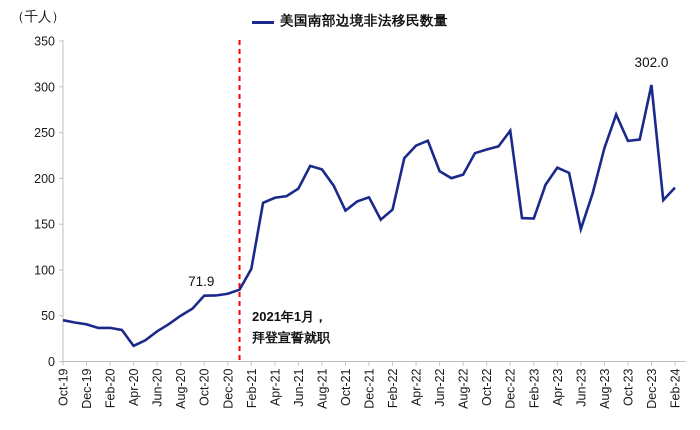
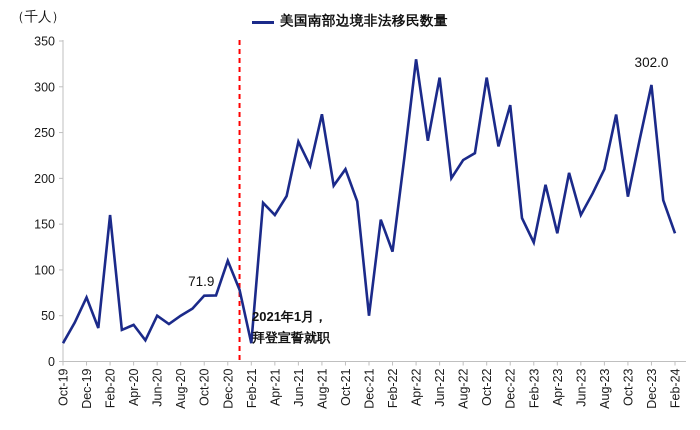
Oct-19: 50 -> 20
Dec-19: 40 -> 70
Feb-20: 40 -> 160
Apr-20: 20 -> 40
Jun-20: 30 -> 50
Dec-20: 70 -> 110
Feb-21: 100 -> 20
Apr-21: 180 -> 160
Jun-21: 190 -> 240
Aug-21: 210 -> 270
Oct-21: 160 -> 210
Dec-21: 180 -> 50
Feb-22: 170 -> 120
Apr-22: 240 -> 330
Jun-22: 210 -> 310
Aug-22: 200 -> 220
Oct-22: 230 -> 310
Dec-22: 250 -> 280
Feb-23: 160 -> 130
Apr-23: 210 -> 140
Jun-23: 140 -> 160
Aug-23: 230 -> 210
Oct-23: 240 -> 180
Feb-24: 190 -> 140
